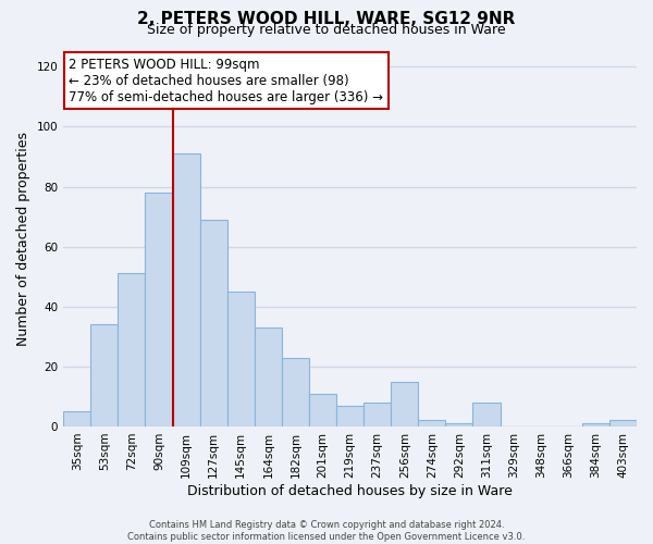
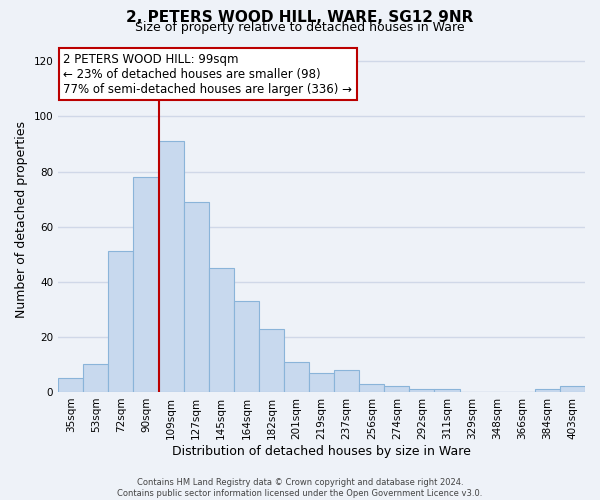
53sqm: 34 -> 10
256sqm: 15 -> 3
311sqm: 8 -> 1
